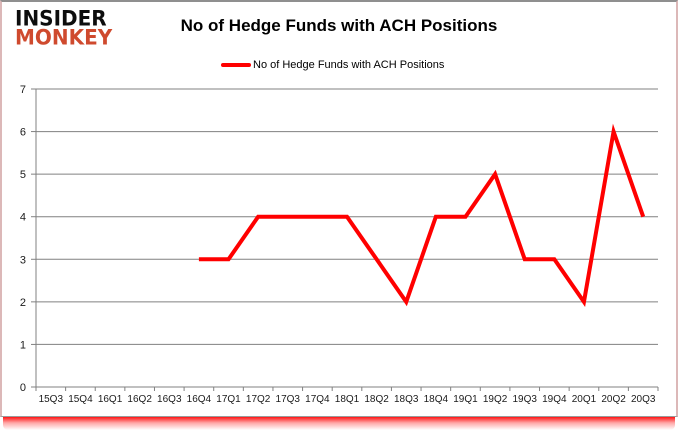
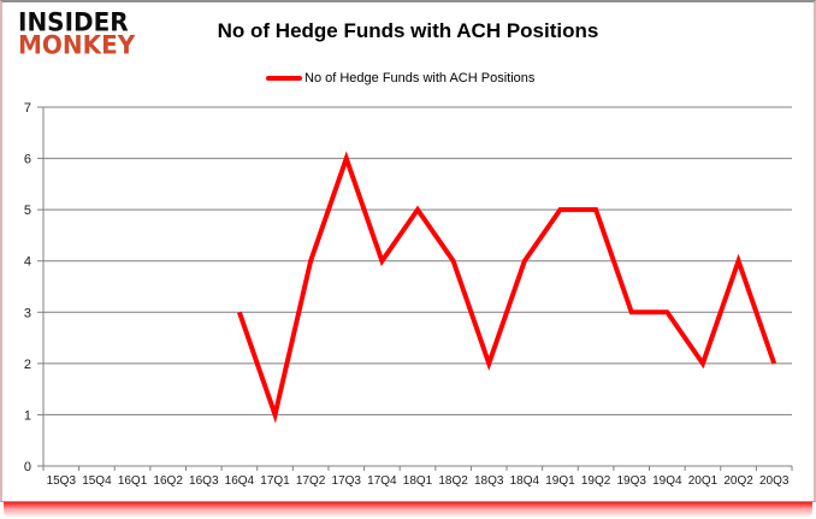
17Q1: 3 -> 1
17Q3: 4 -> 6
18Q1: 4 -> 5
18Q2: 3 -> 4
19Q1: 4 -> 5
20Q2: 6 -> 4
20Q3: 4 -> 2
